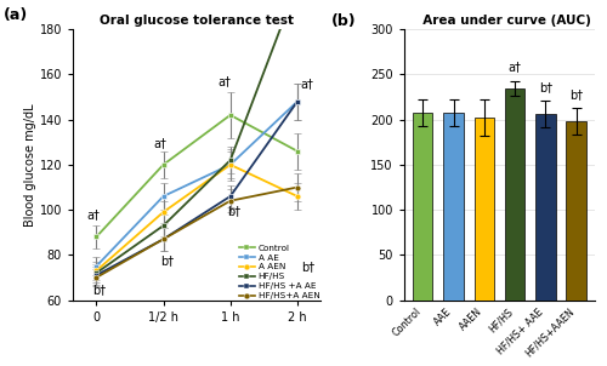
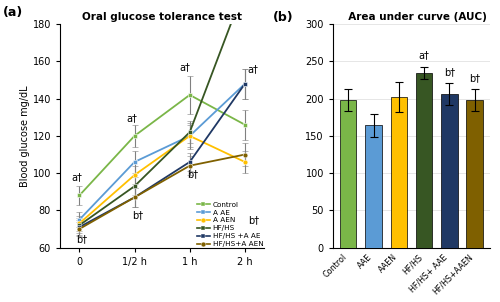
Area under curve (AUC)/Control: 208 -> 198
Area under curve (AUC)/AAE: 208 -> 164
